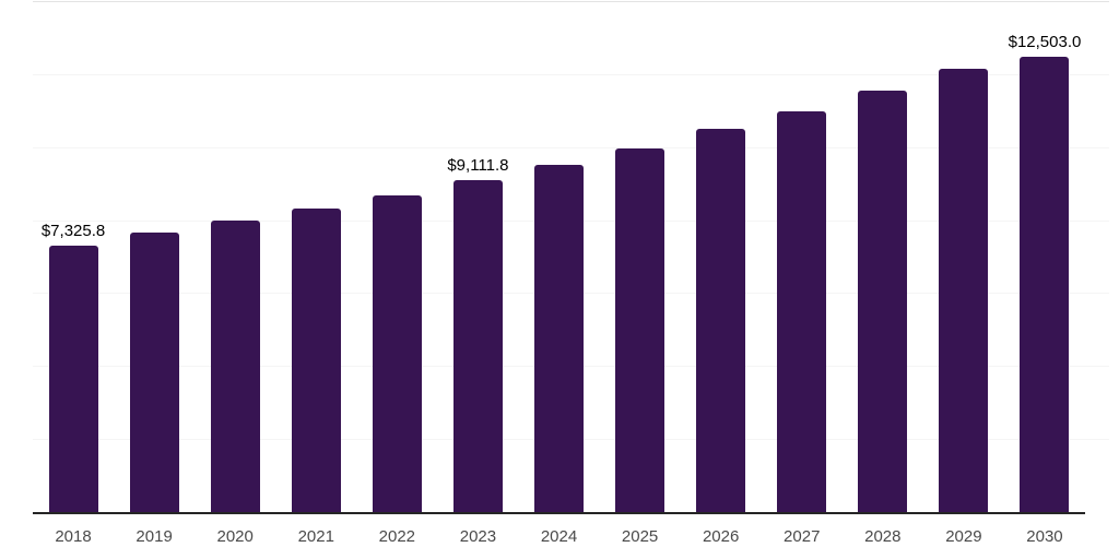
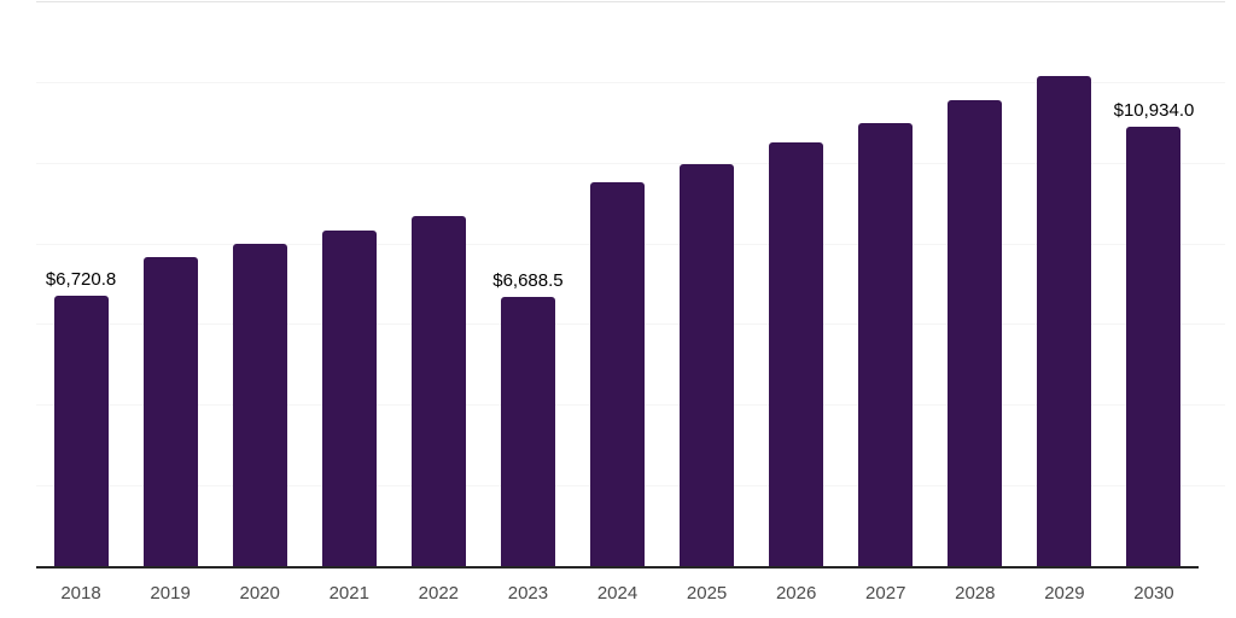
2018: $7,325.8 -> $6,720.8
2023: $9,111.8 -> $6,688.5
2030: $12,503.0 -> $10,934.0
